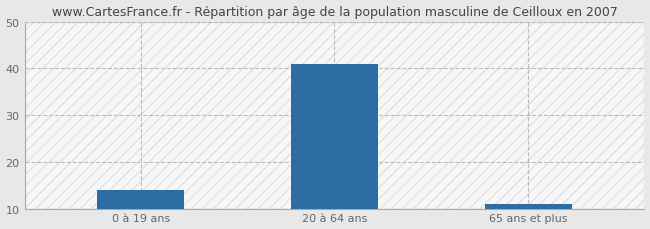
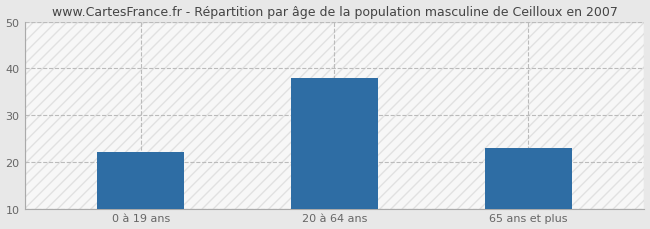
0 à 19 ans: 14 -> 22
20 à 64 ans: 41 -> 38
65 ans et plus: 11 -> 23
